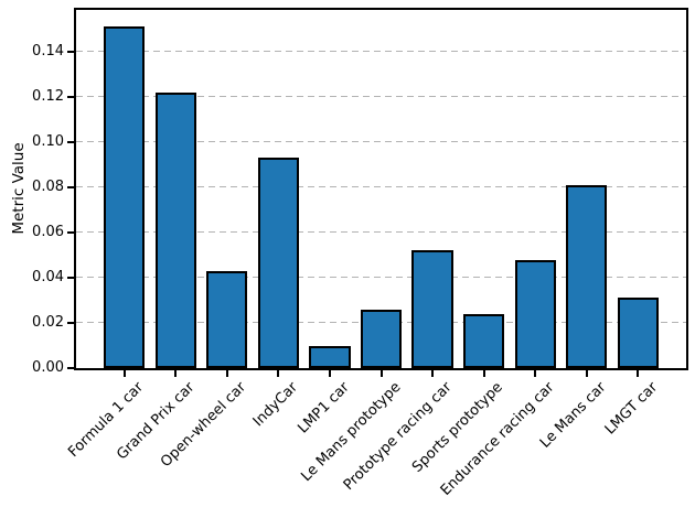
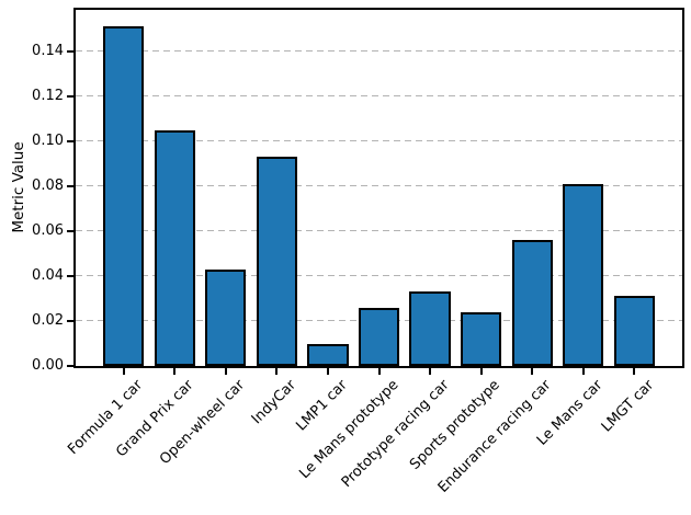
Grand Prix car: 0.122 -> 0.105
Prototype racing car: 0.052 -> 0.033
Endurance racing car: 0.048 -> 0.056
